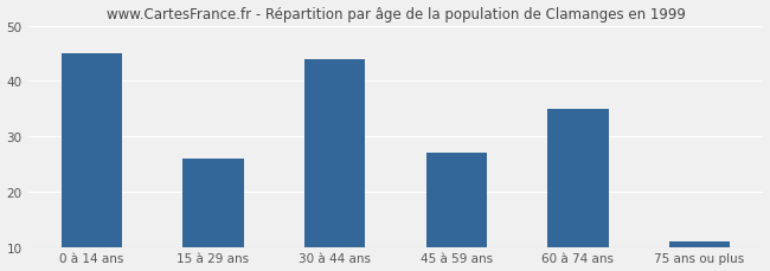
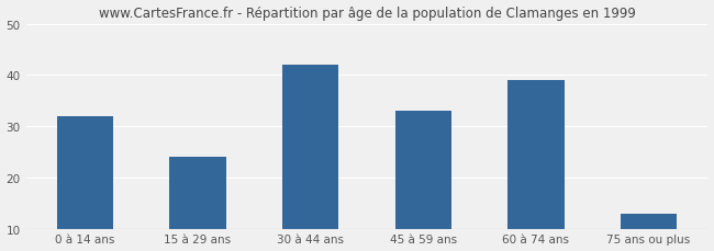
0 à 14 ans: 45 -> 32
15 à 29 ans: 26 -> 24
30 à 44 ans: 44 -> 42
45 à 59 ans: 27 -> 33
60 à 74 ans: 35 -> 39
75 ans ou plus: 11 -> 13
